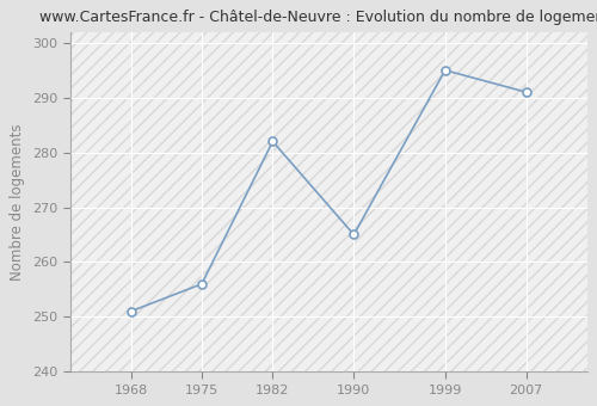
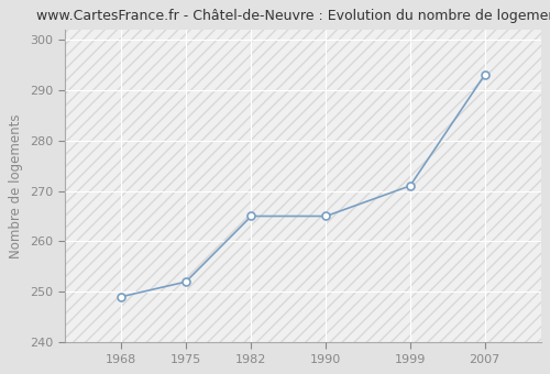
1968: 251 -> 249
1975: 256 -> 252
1982: 282 -> 265
1999: 295 -> 271
2007: 291 -> 293
